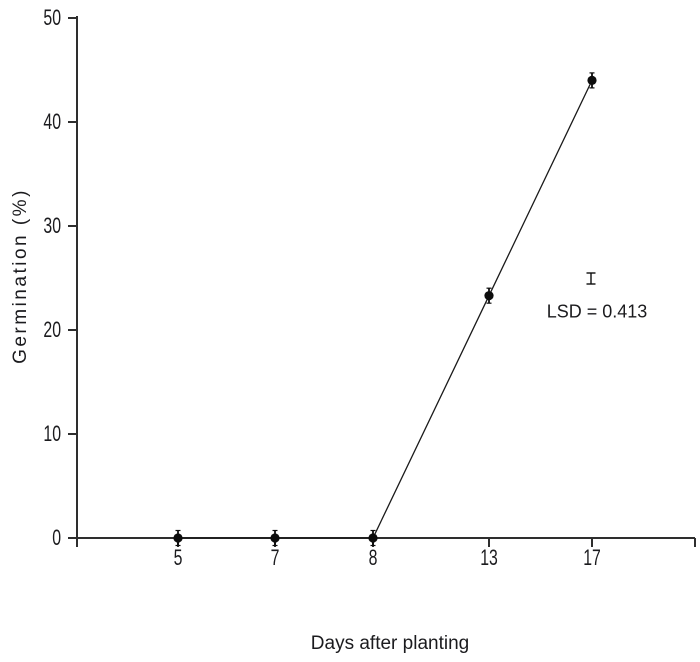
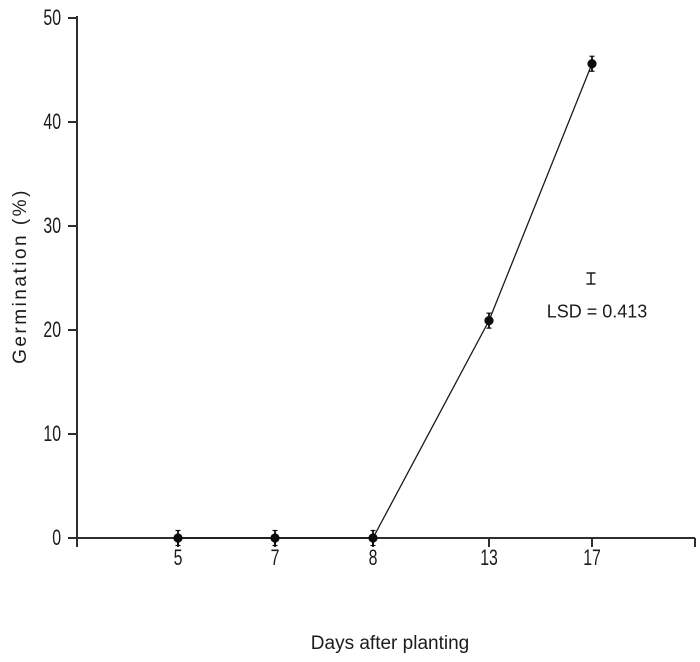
13: 23.3 -> 20.9
17: 44.0 -> 45.6
